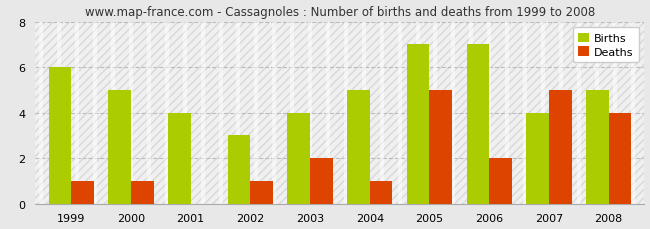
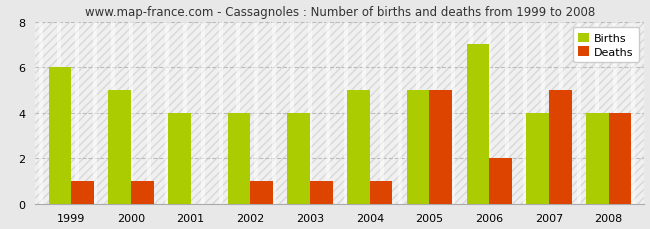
Births/2002: 3 -> 4
Deaths/2003: 2 -> 1
Births/2005: 7 -> 5
Births/2008: 5 -> 4
